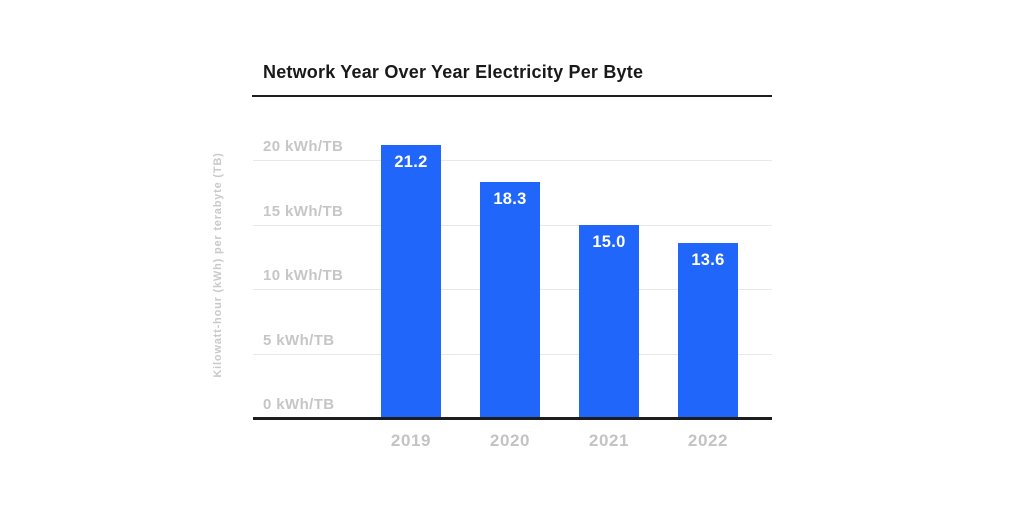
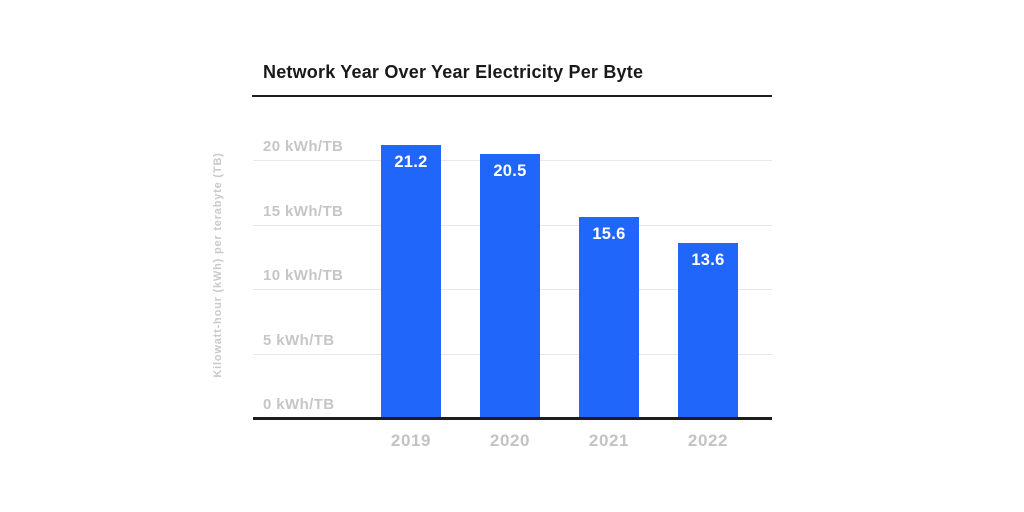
2020: 18.3 -> 20.5
2021: 15.0 -> 15.6
